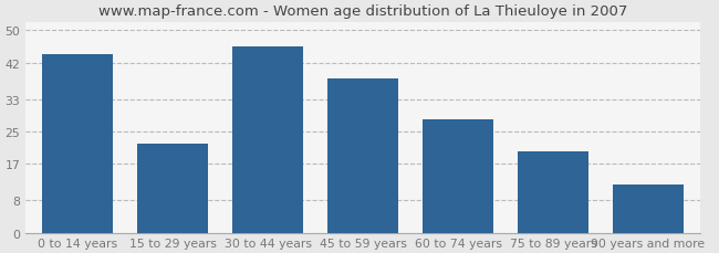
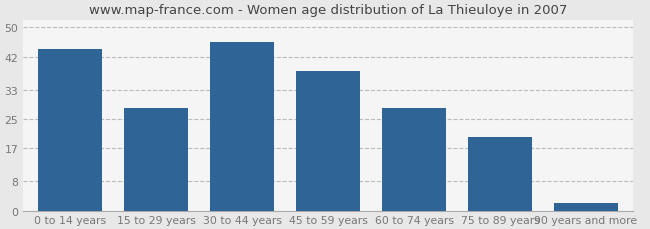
15 to 29 years: 22 -> 28
90 years and more: 12 -> 2
